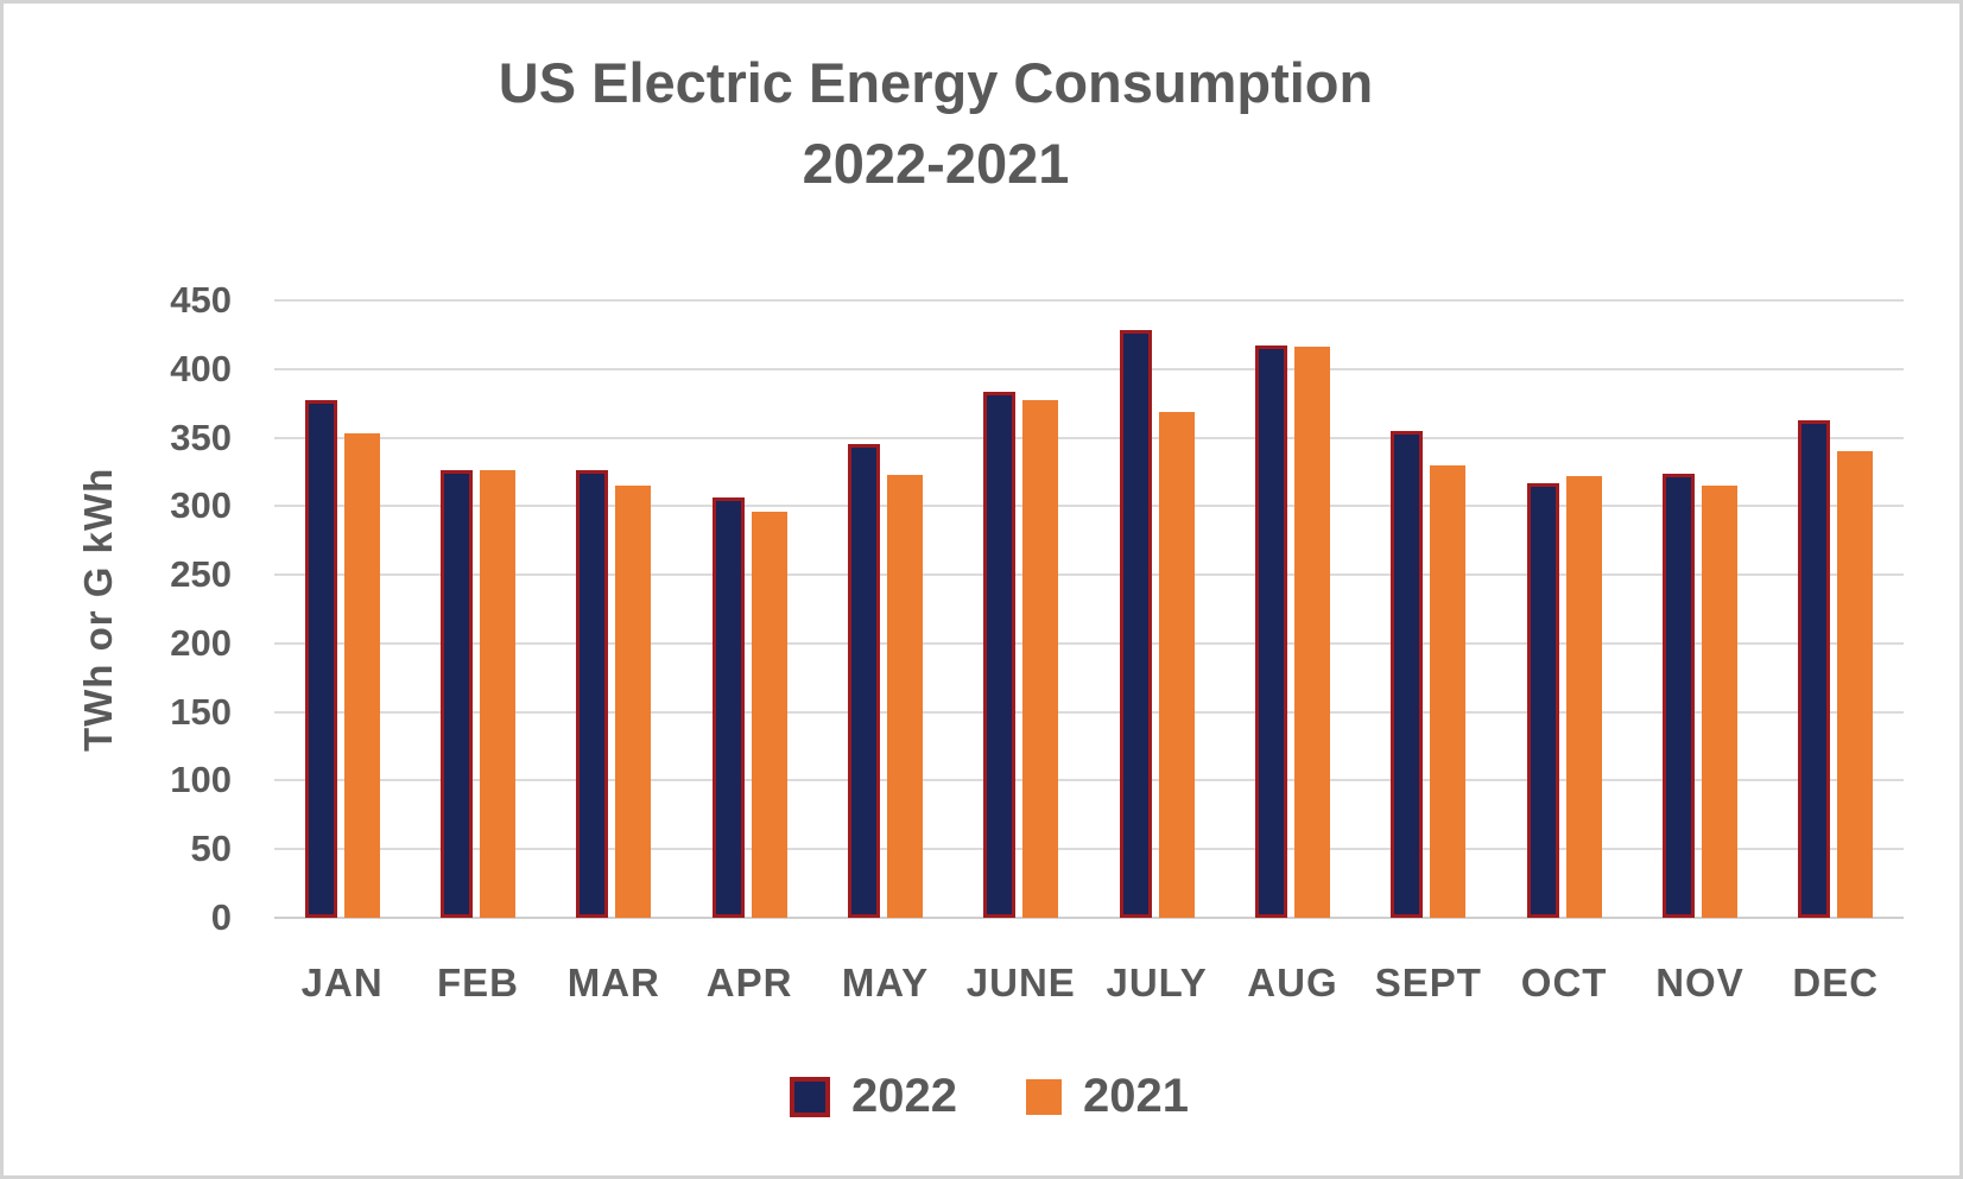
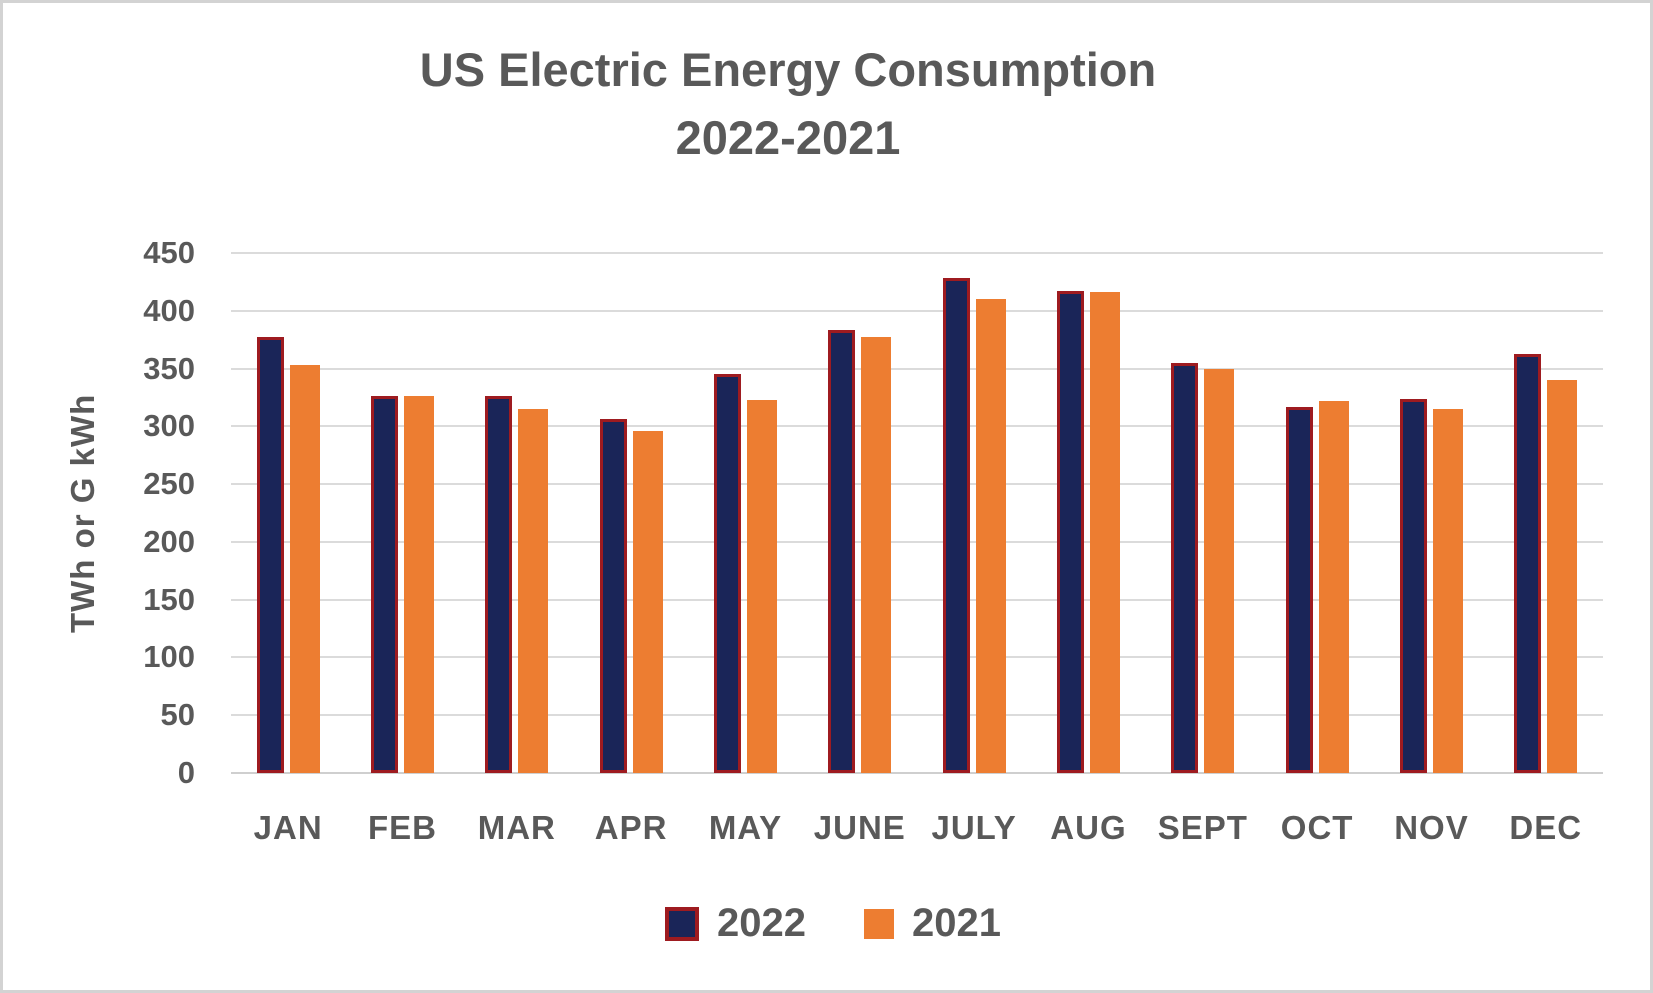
2021/JULY: 369 -> 410
2021/SEPT: 330 -> 350
